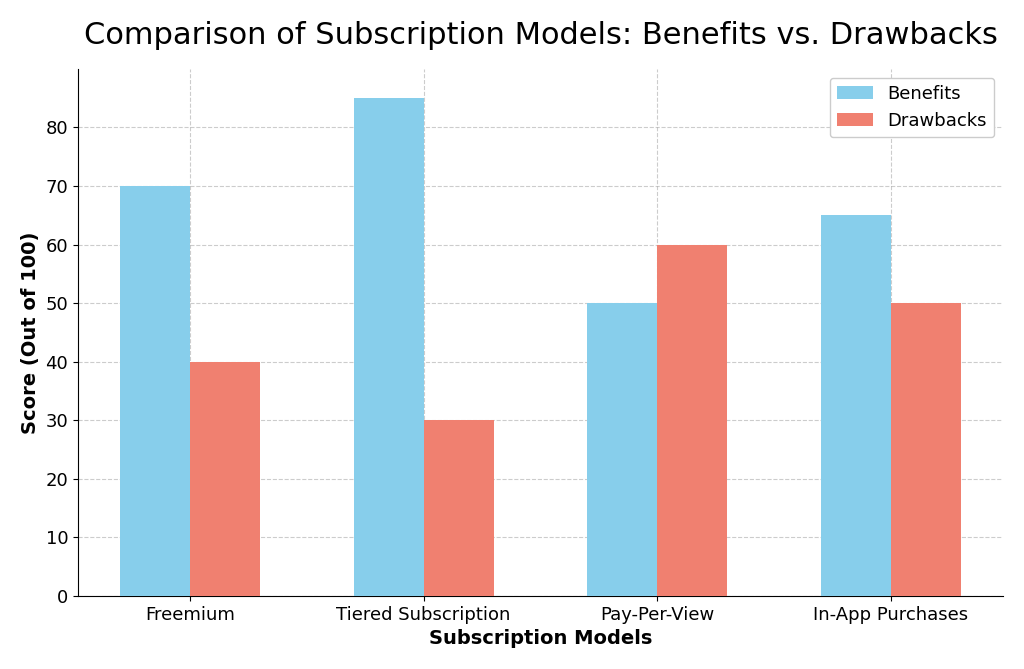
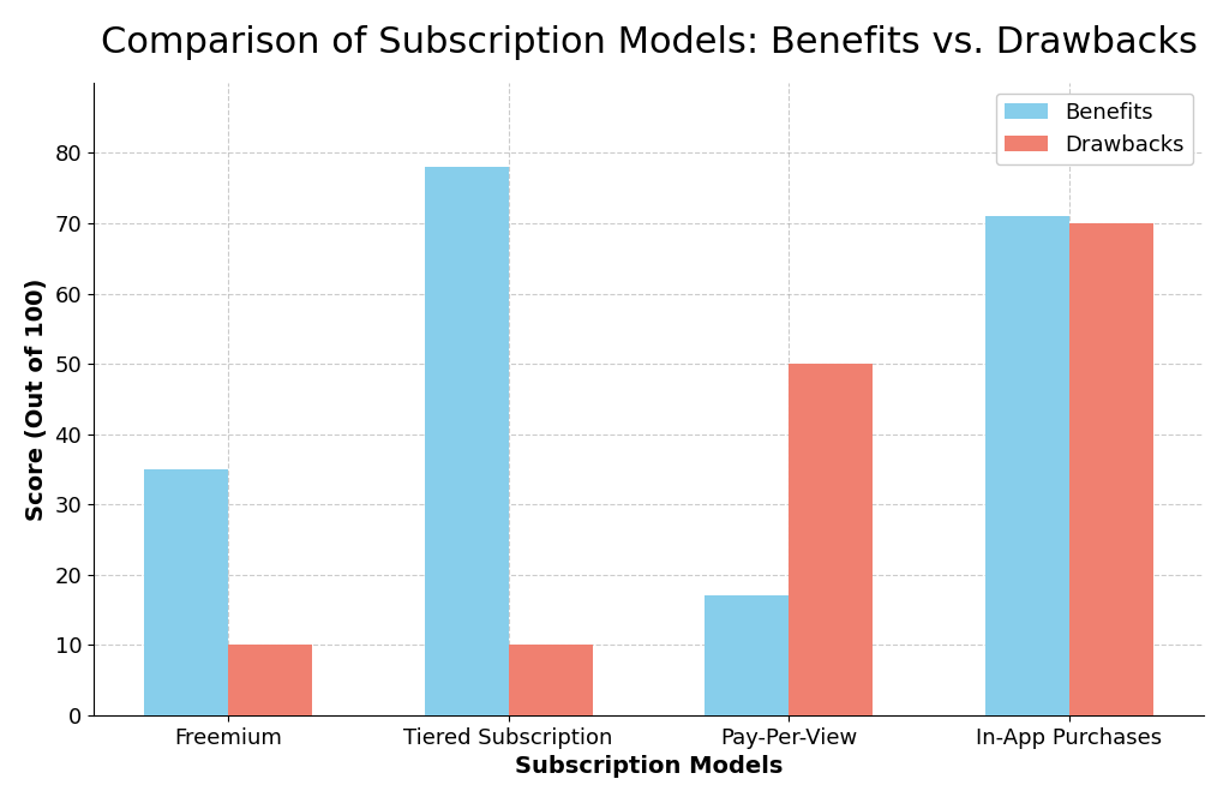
Benefits/Freemium: 70 -> 35
Drawbacks/Freemium: 40 -> 10
Benefits/Tiered Subscription: 85 -> 78
Drawbacks/Tiered Subscription: 30 -> 10
Benefits/Pay-Per-View: 50 -> 17
Drawbacks/Pay-Per-View: 60 -> 50
Benefits/In-App Purchases: 65 -> 71
Drawbacks/In-App Purchases: 50 -> 70
